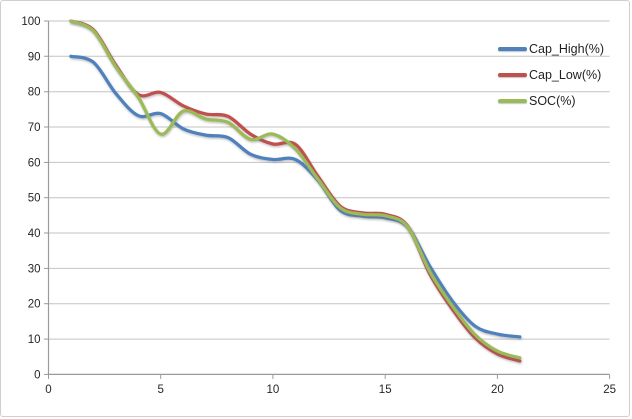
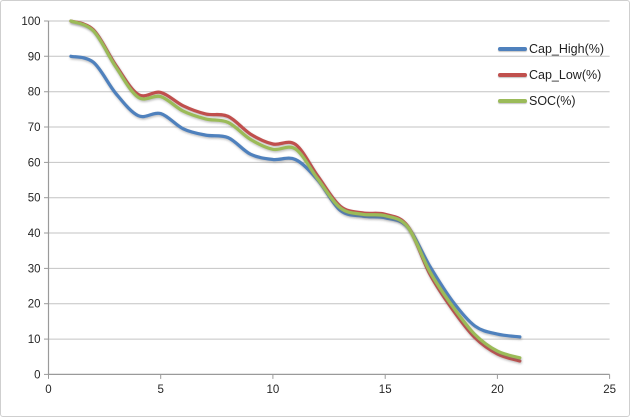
SOC(%)/5: 68 -> 79
SOC(%)/10: 68 -> 64
